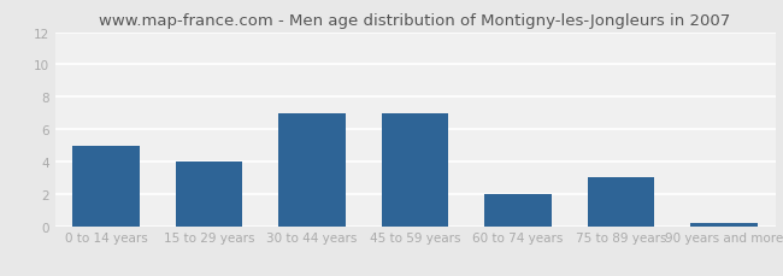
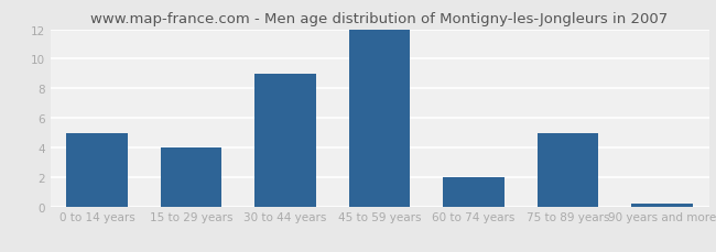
30 to 44 years: 7.0 -> 9.0
45 to 59 years: 7.0 -> 12.0
75 to 89 years: 3.0 -> 5.0
